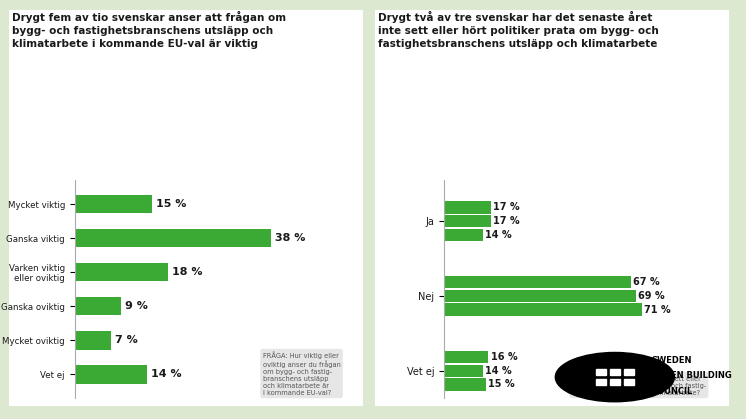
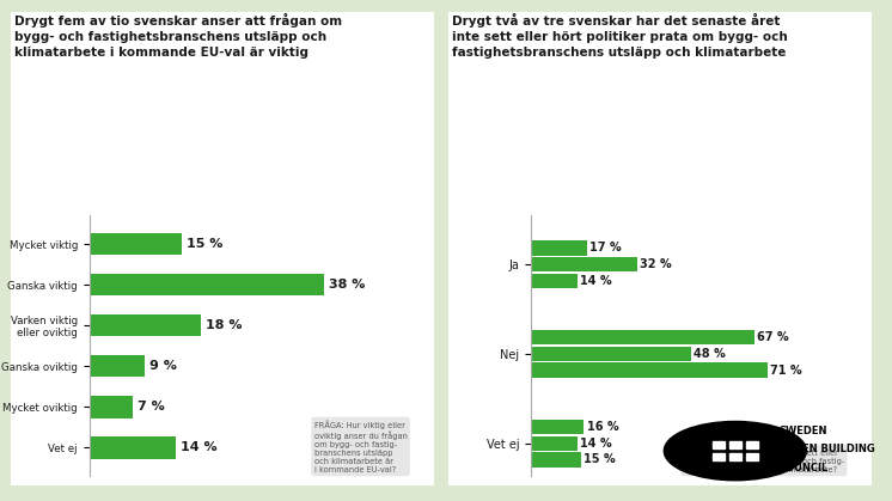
Ja: 17 -> 32
Nej: 69 -> 48
